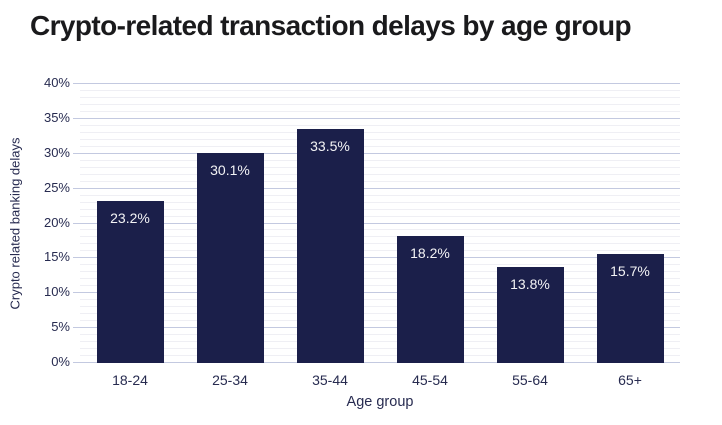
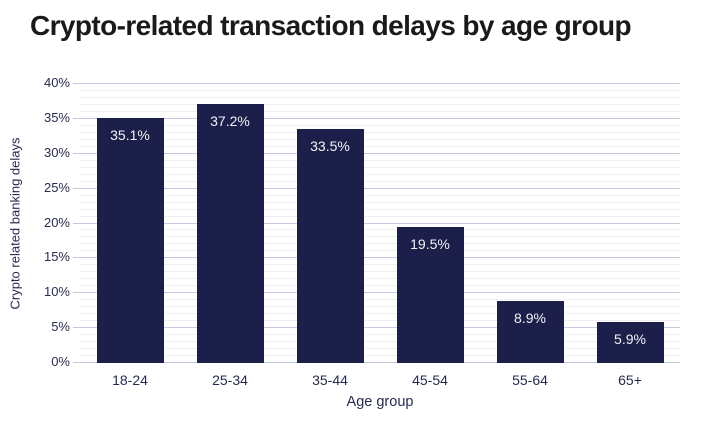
18-24: 23.2% -> 35.1%
25-34: 30.1% -> 37.2%
45-54: 18.2% -> 19.5%
55-64: 13.8% -> 8.9%
65+: 15.7% -> 5.9%
